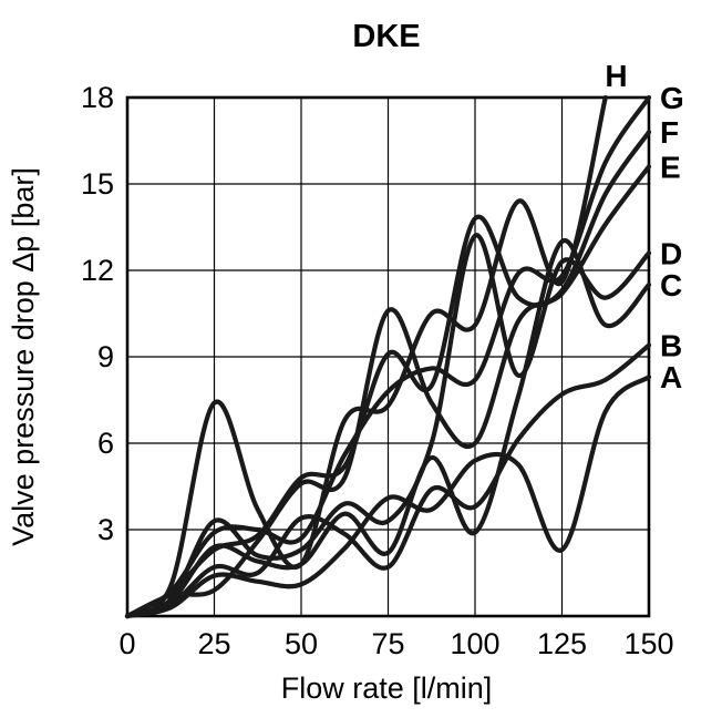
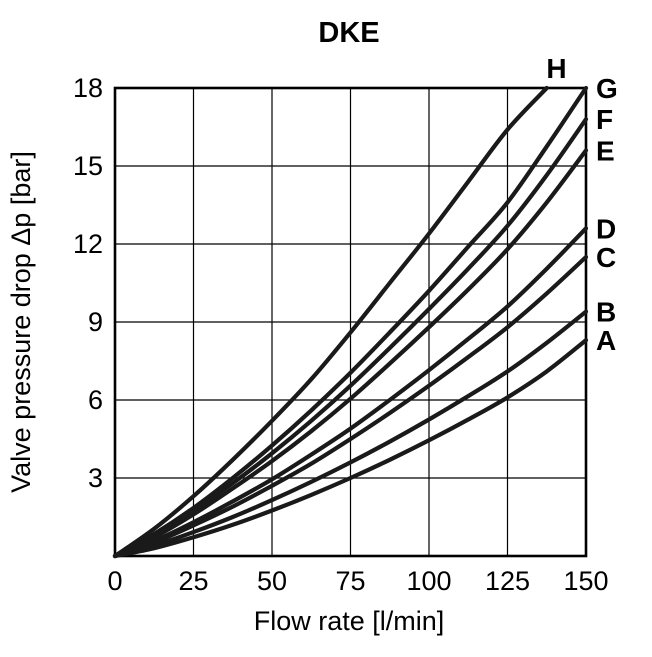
H/25: 7.4 -> 2.3
G/25: 2.9 -> 1.9
F/25: 2.3 -> 1.8
E/25: 0.9 -> 1.6
D/25: 3.3 -> 1.3
C/25: 2.4 -> 1.2
B/25: 1.7 -> 0.9
A/25: 1.4 -> 0.7
H/50: 1.8 -> 5.2
G/50: 2.7 -> 4.2
F/50: 4.8 -> 4.0
E/50: 4.6 -> 3.6
D/50: 2.3 -> 3.0
C/50: 1.8 -> 2.7
B/50: 3.4 -> 2.1
A/50: 1.1 -> 1.8
H/75: 7.3 -> 8.6
G/75: 7.8 -> 7.0
F/75: 9.1 -> 6.5
E/75: 10.6 -> 6.0
D/75: 3.3 -> 4.9
C/75: 2.2 -> 4.5
B/75: 1.7 -> 3.6
A/75: 4.1 -> 3.0
H/100: 10.1 -> 12.4
G/100: 8.2 -> 10.2
F/100: 13.8 -> 9.5
E/100: 6.0 -> 8.8
D/100: 13.2 -> 7.2
C/100: 2.9 -> 6.5
B/100: 3.8 -> 5.2
A/100: 5.4 -> 4.5
H/125: 11.6 -> 16.4
G/125: 11.8 -> 13.6
F/125: 11.3 -> 12.7
E/125: 11.2 -> 11.8
D/125: 12.3 -> 9.6
C/125: 13.0 -> 8.8
B/125: 7.7 -> 7.1
A/125: 2.3 -> 6.1
